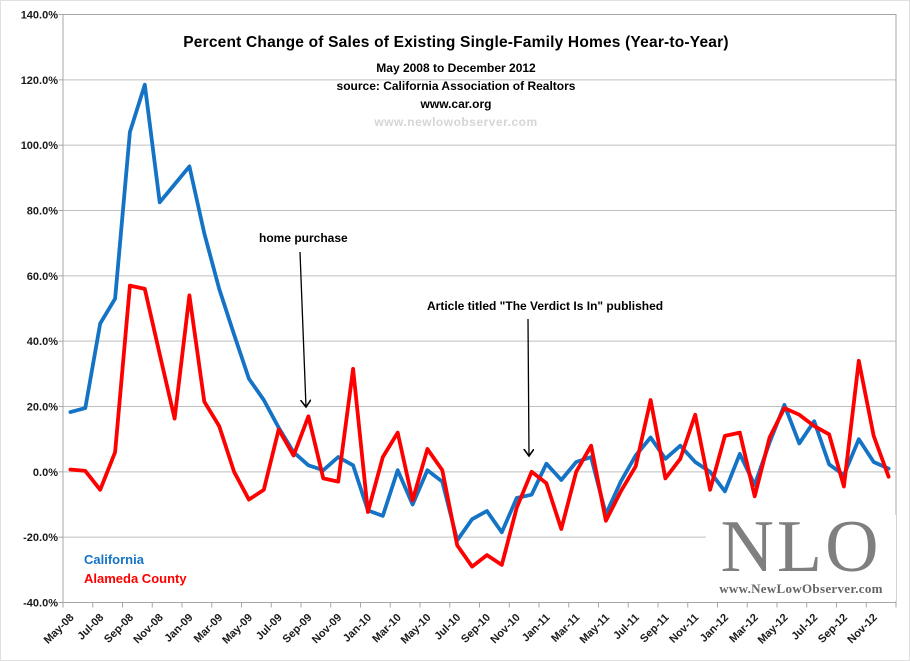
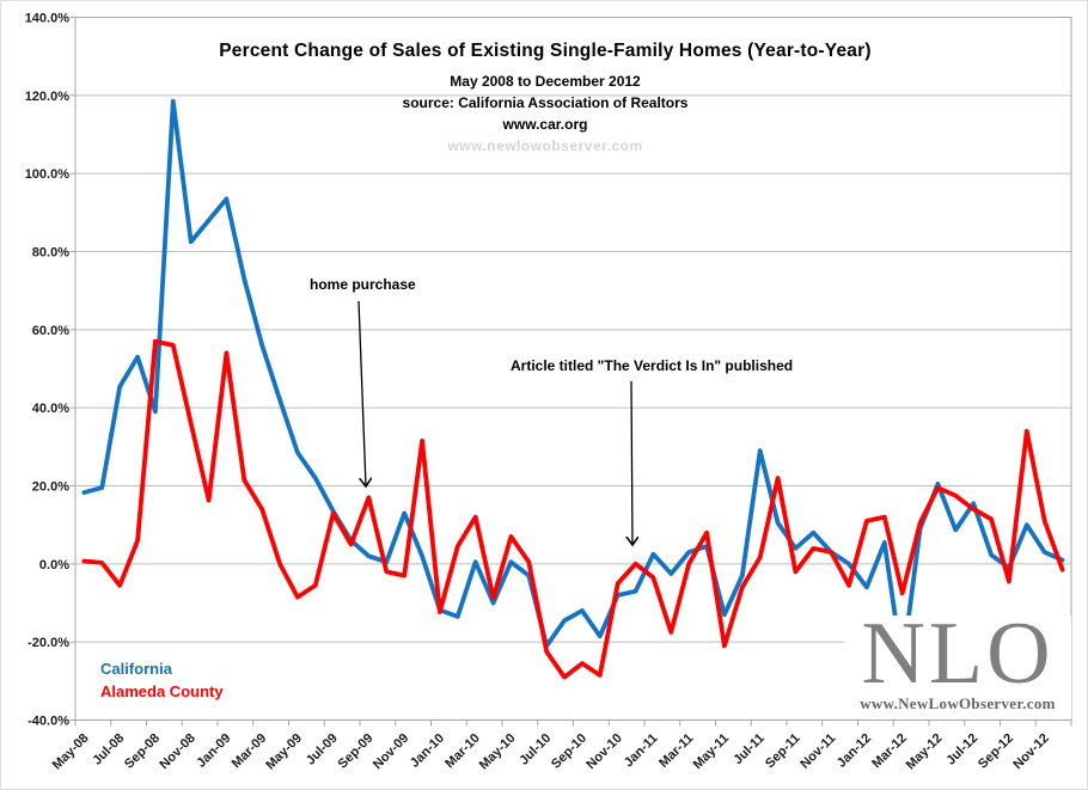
California/Sep-08: 104% -> 39%
California/Nov-09: 4% -> 13%
Alameda County/Nov-10: -11% -> -5%
Alameda County/May-11: -15% -> -21%
California/Jul-11: 5% -> 29%
Alameda County/Nov-11: 18% -> 3%
California/Mar-12: -4% -> -26%
